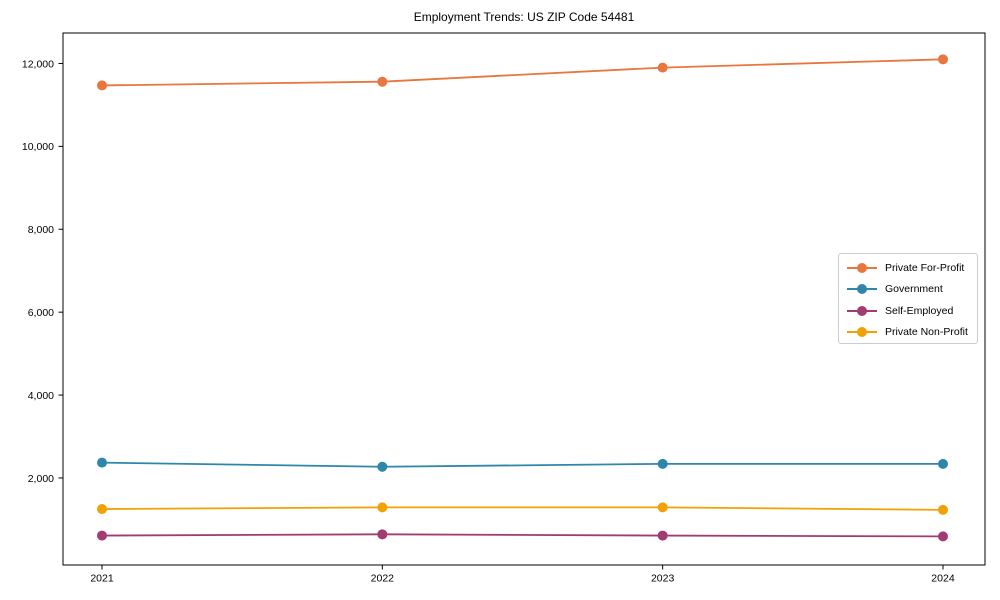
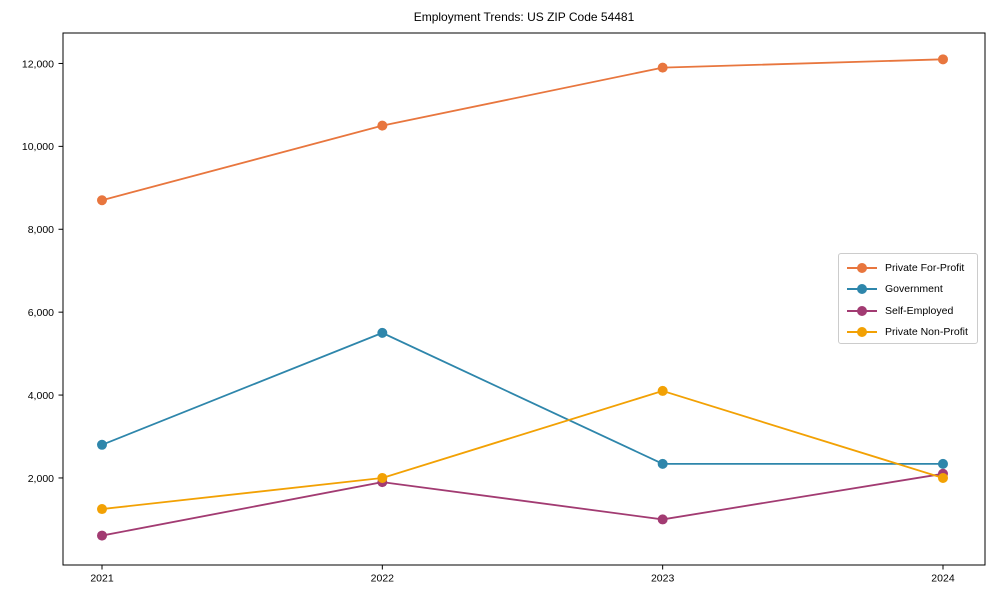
Private For-Profit/2021: 11500 -> 8700
Government/2021: 2400 -> 2800
Private For-Profit/2022: 11600 -> 10500
Government/2022: 2300 -> 5500
Self-Employed/2022: 600 -> 1900
Private Non-Profit/2022: 1300 -> 2000
Self-Employed/2023: 600 -> 1000
Private Non-Profit/2023: 1300 -> 4100
Self-Employed/2024: 600 -> 2100
Private Non-Profit/2024: 1200 -> 2000
